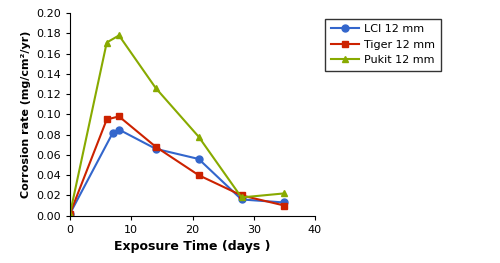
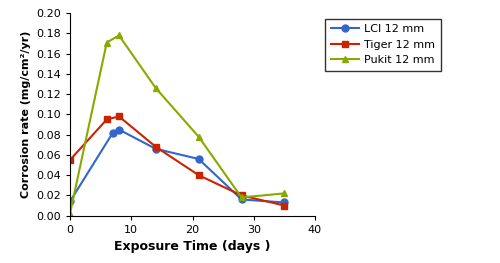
LCI 12 mm/0: 0.002 -> 0.014
Tiger 12 mm/0: 0.002 -> 0.055
